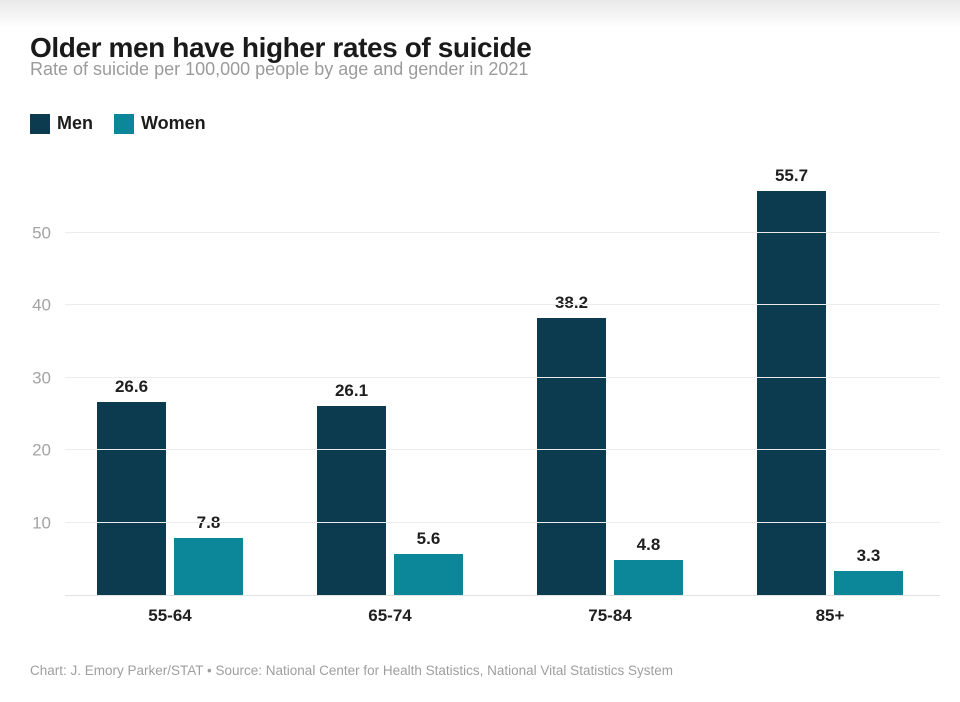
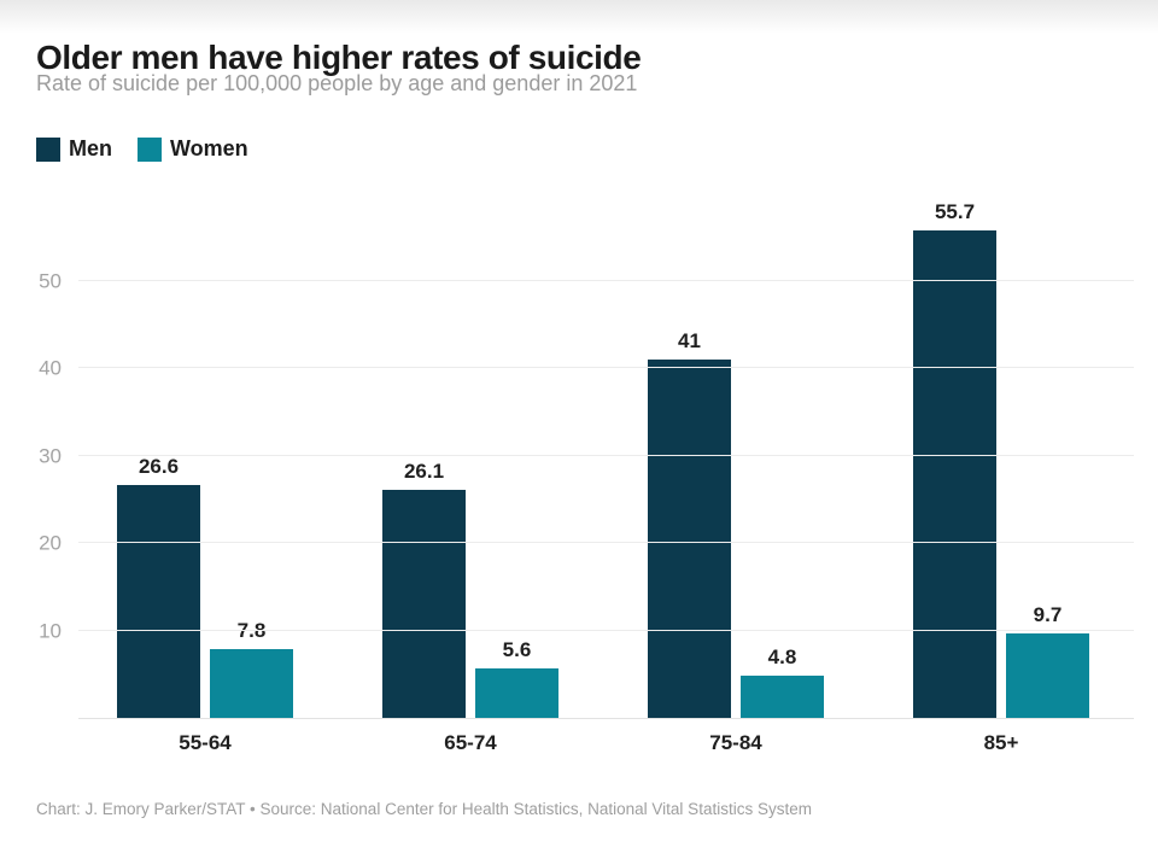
Men/75-84: 38.2 -> 41
Women/85+: 3.3 -> 9.7
